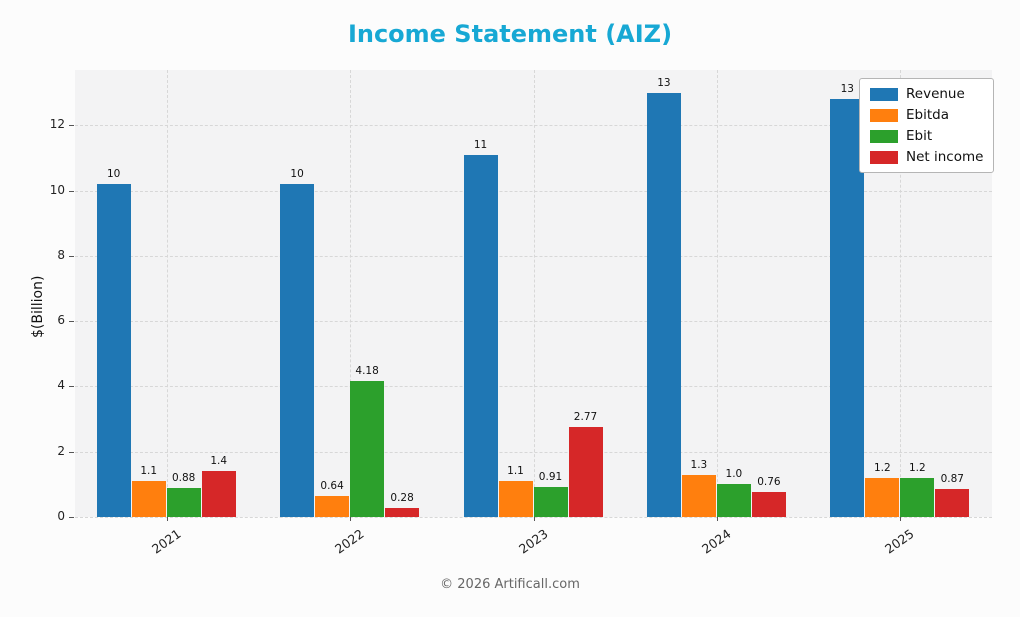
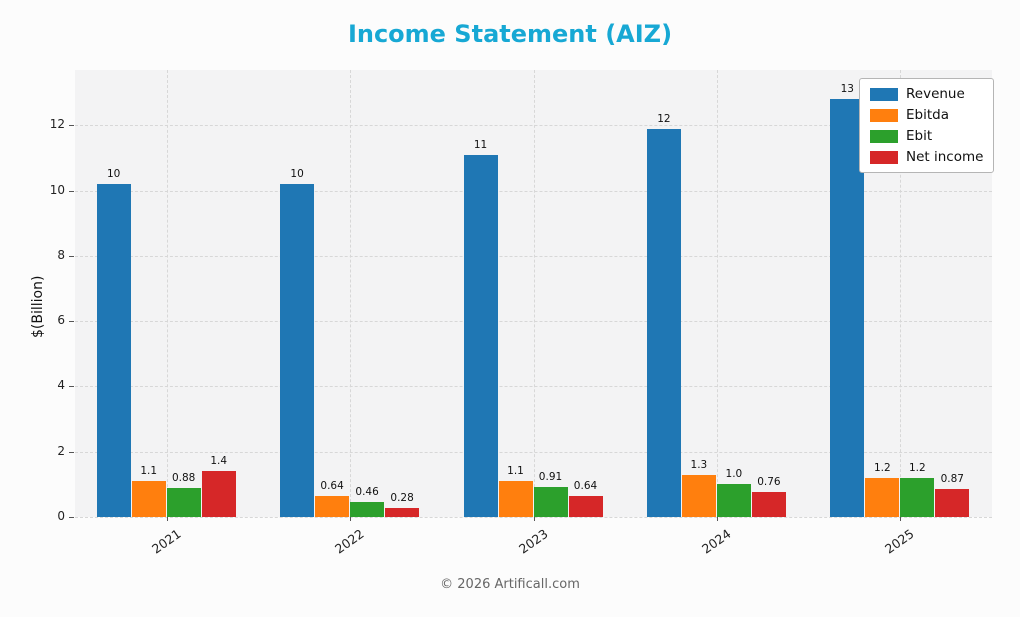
Ebit/2022: 4.18 -> 0.46
Net income/2023: 2.77 -> 0.64
Revenue/2024: 13 -> 12
